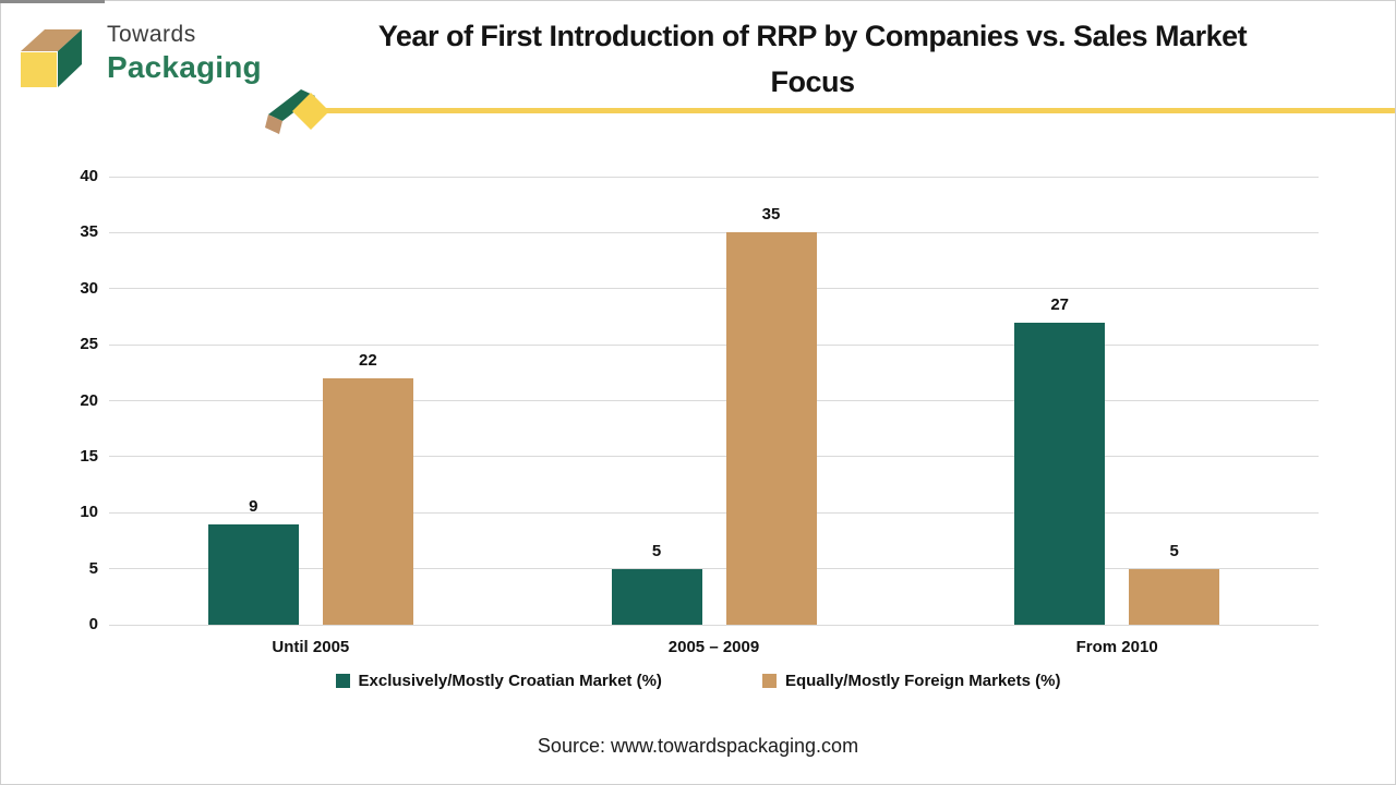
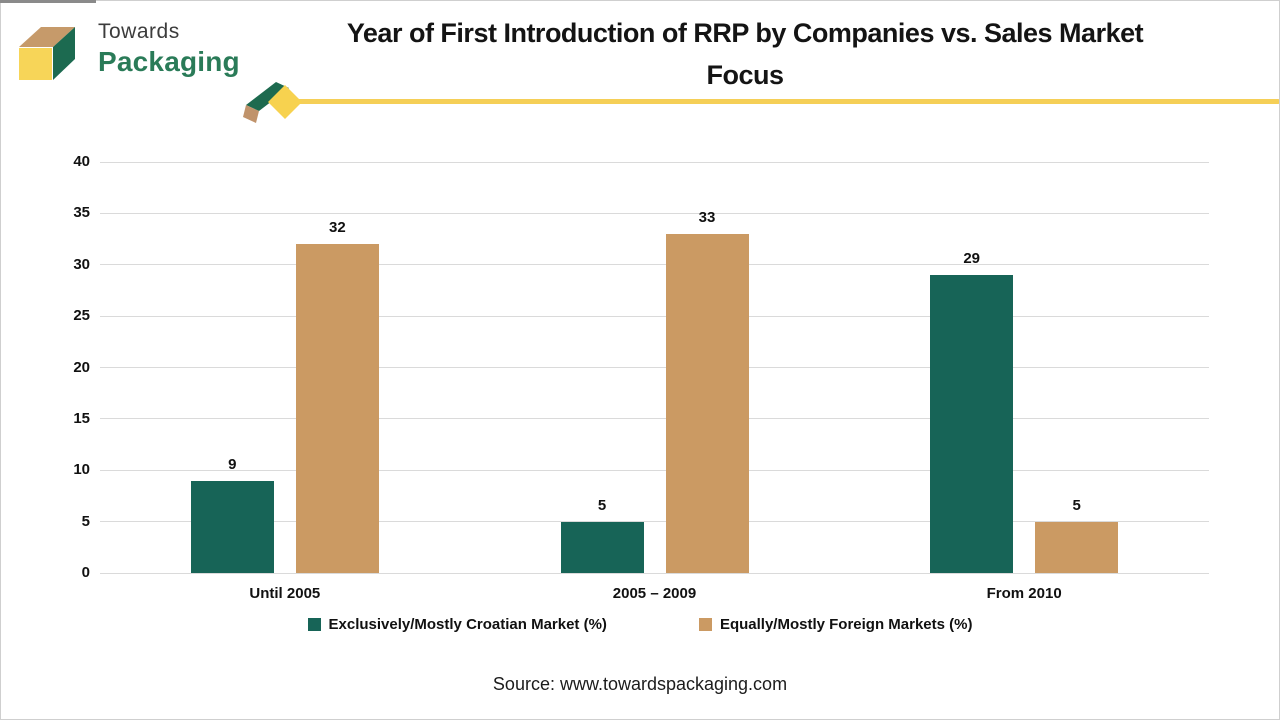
Equally/Mostly Foreign Markets (%)/Until 2005: 22 -> 32
Equally/Mostly Foreign Markets (%)/2005 – 2009: 35 -> 33
Exclusively/Mostly Croatian Market (%)/From 2010: 27 -> 29
